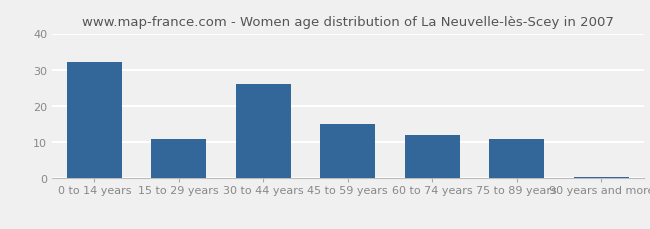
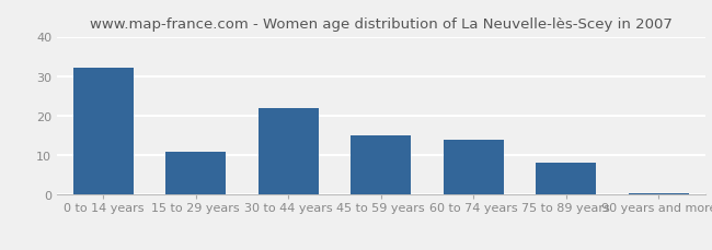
30 to 44 years: 26.0 -> 22.0
60 to 74 years: 12.0 -> 14.0
75 to 89 years: 11.0 -> 8.0
